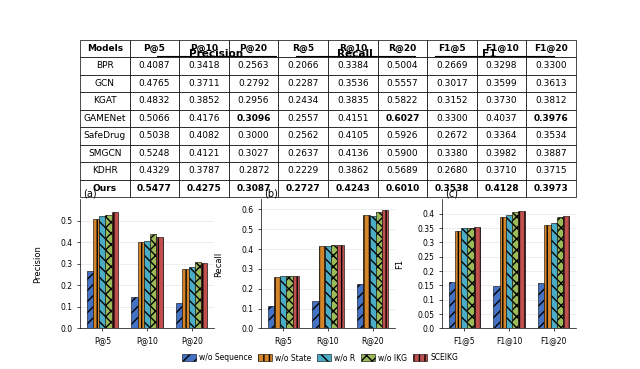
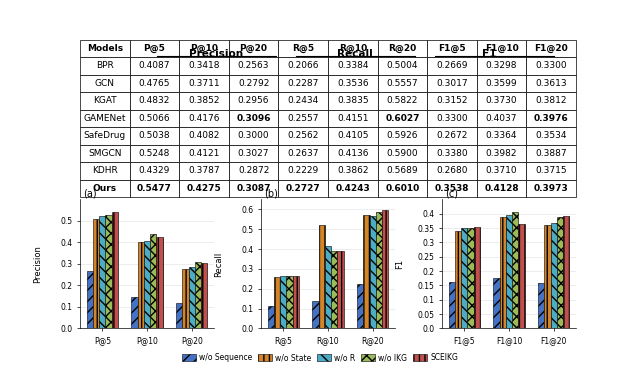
w/o State/R@10: 0.41 -> 0.52
w/o IKG/R@10: 0.42 -> 0.39
SCEIKG/R@10: 0.42 -> 0.39
w/o Sequence/F1@10: 0.148 -> 0.175
SCEIKG/F1@10: 0.410 -> 0.365
